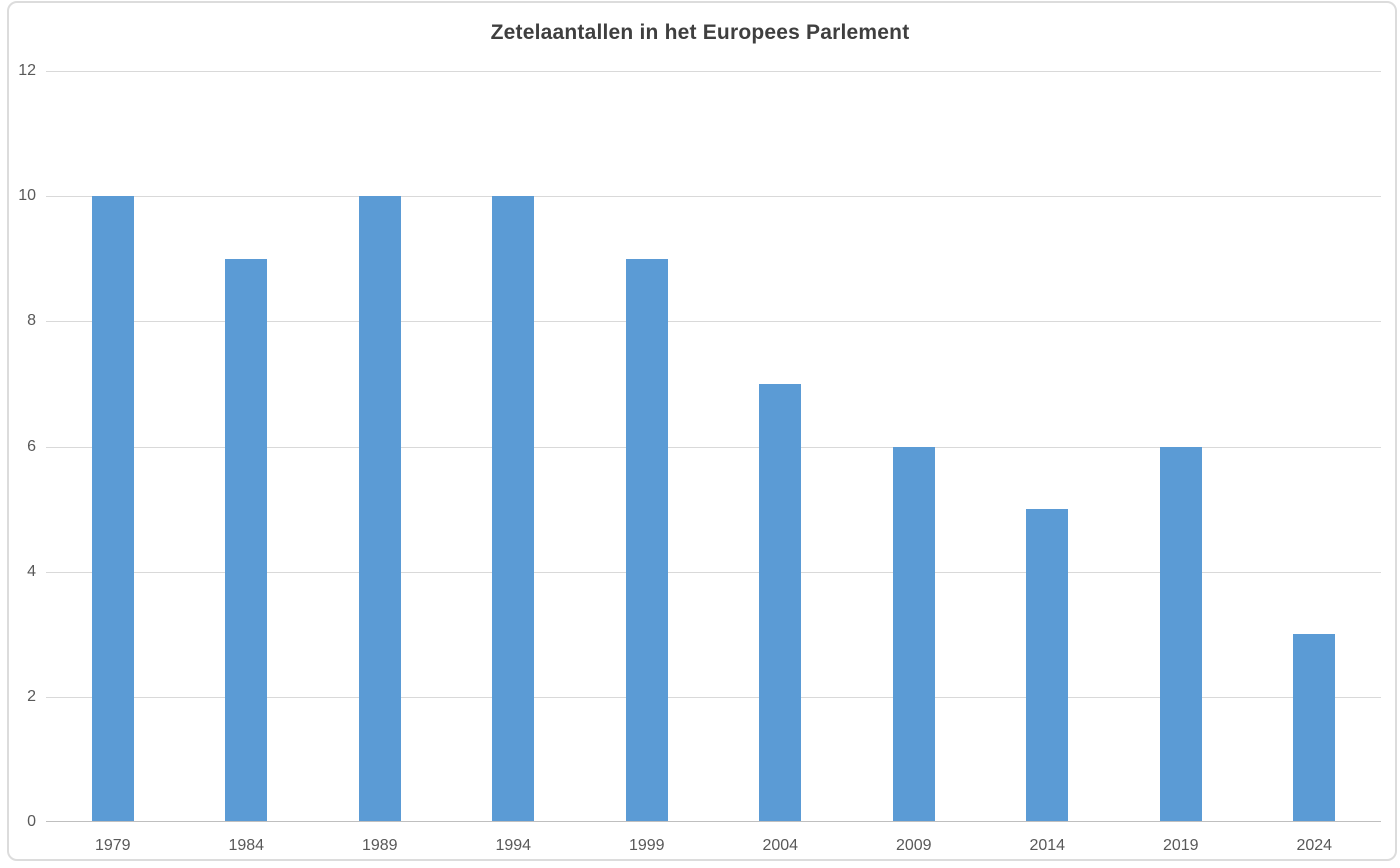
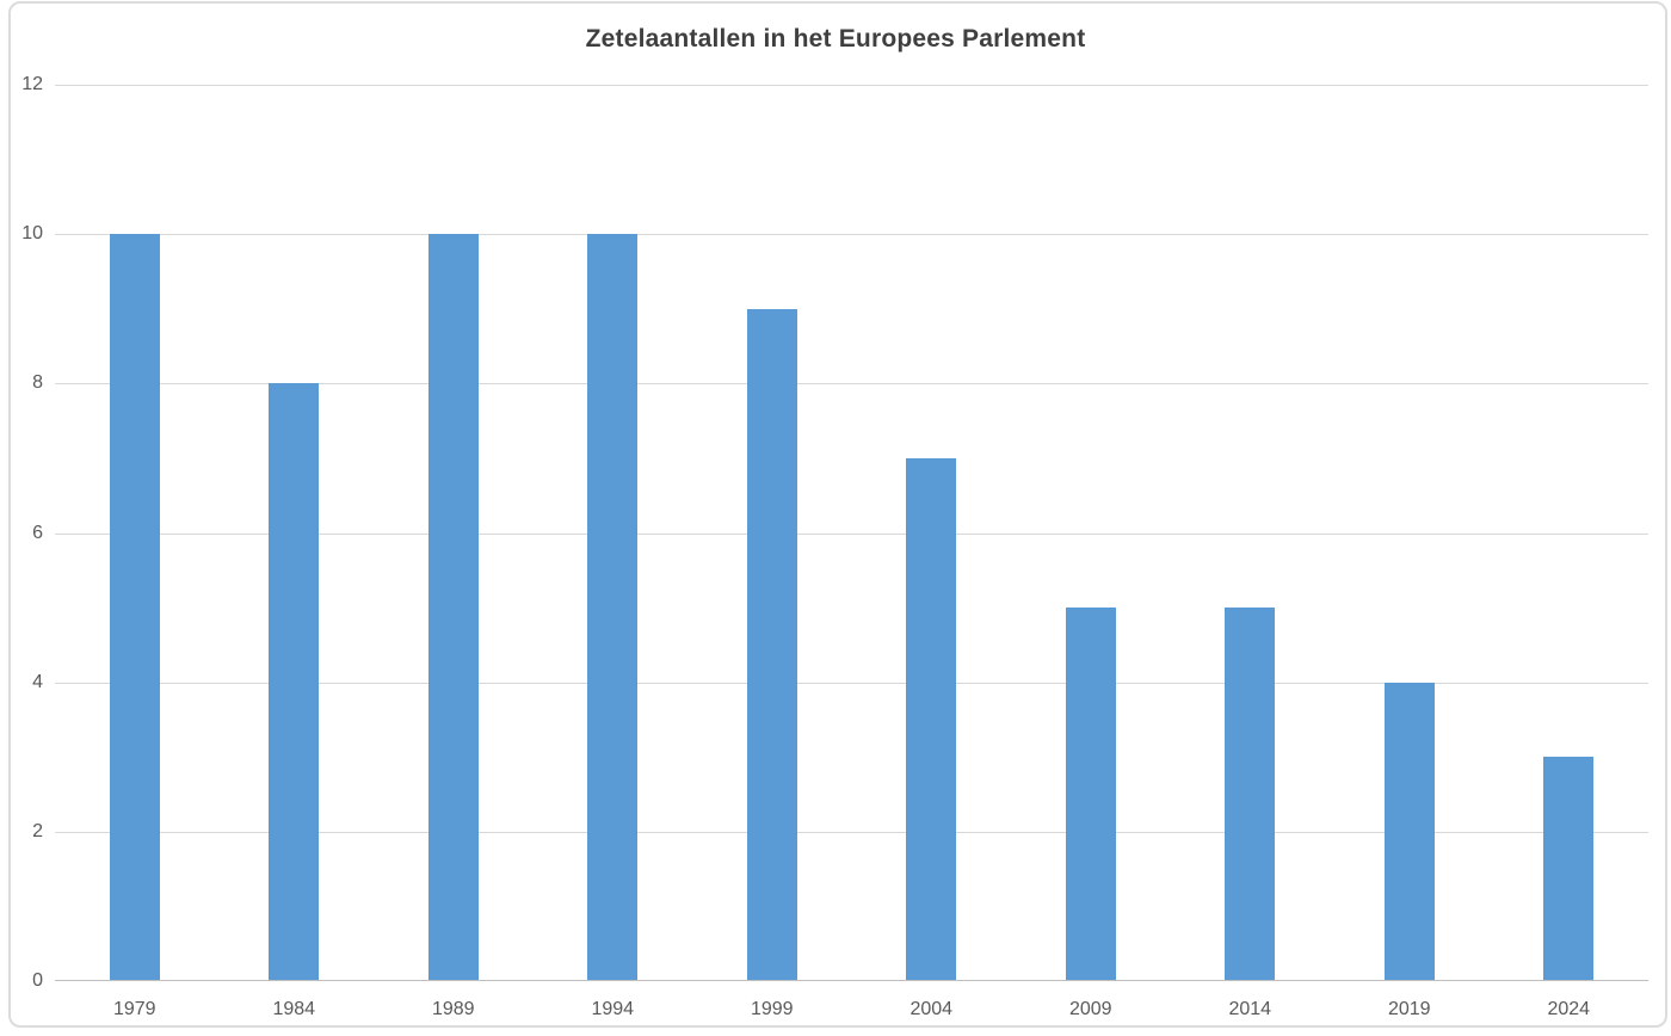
1984: 9 -> 8
2009: 6 -> 5
2019: 6 -> 4
